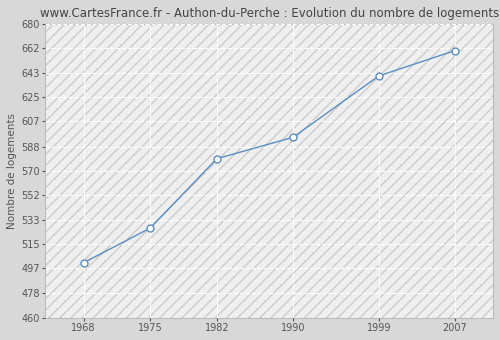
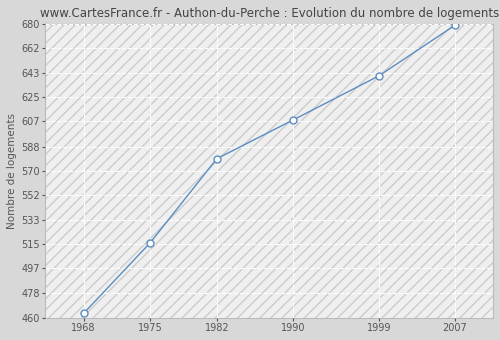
1968: 501 -> 463
1975: 527 -> 516
1990: 595 -> 608
2007: 660 -> 679
